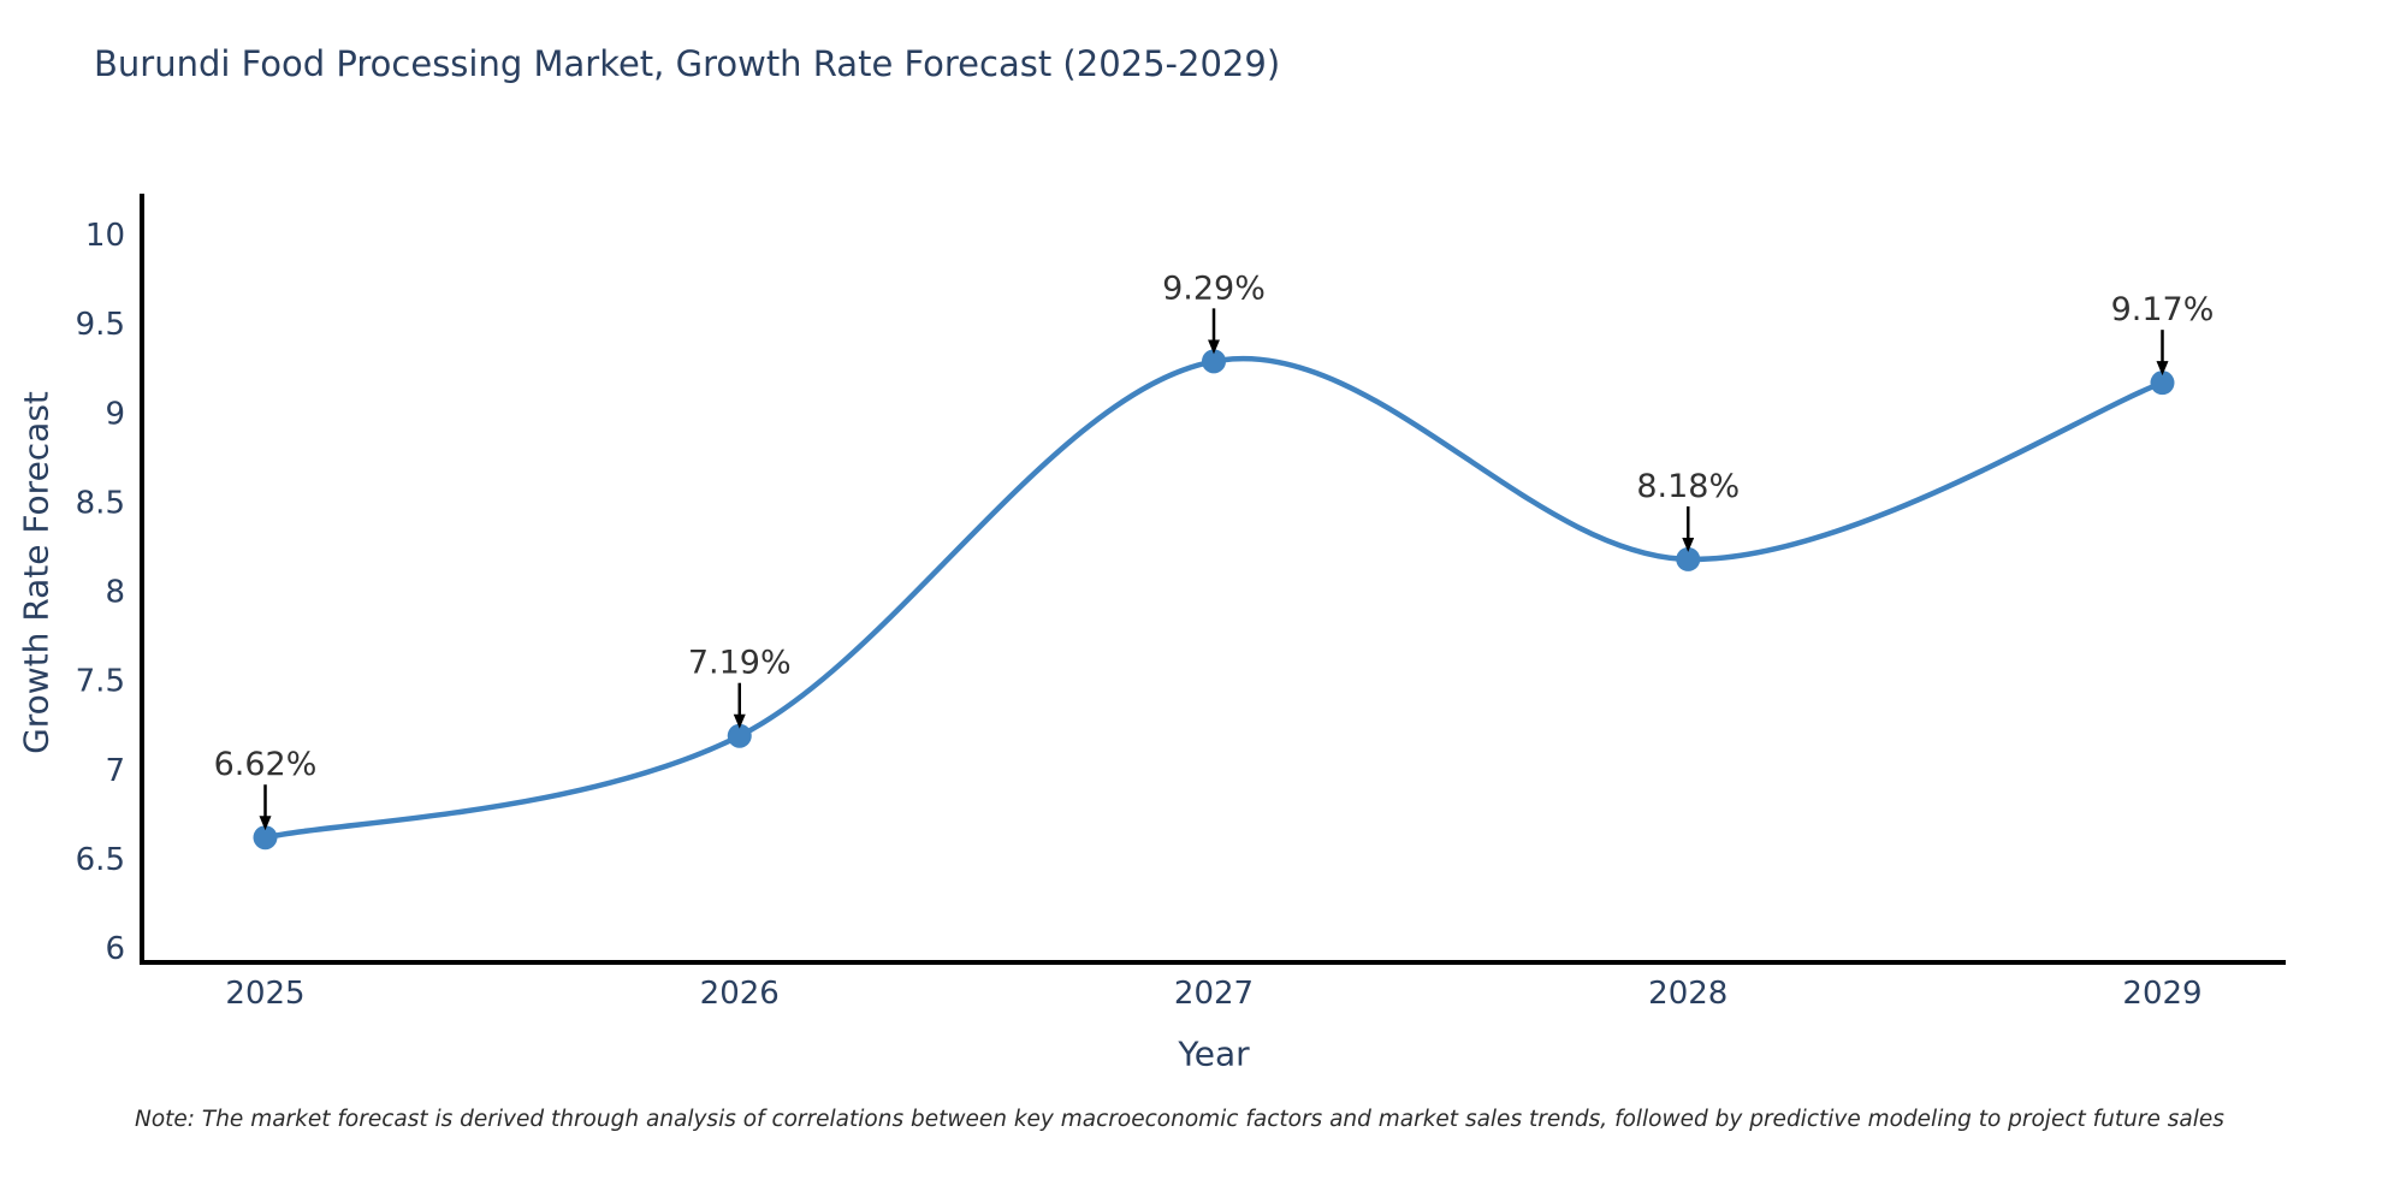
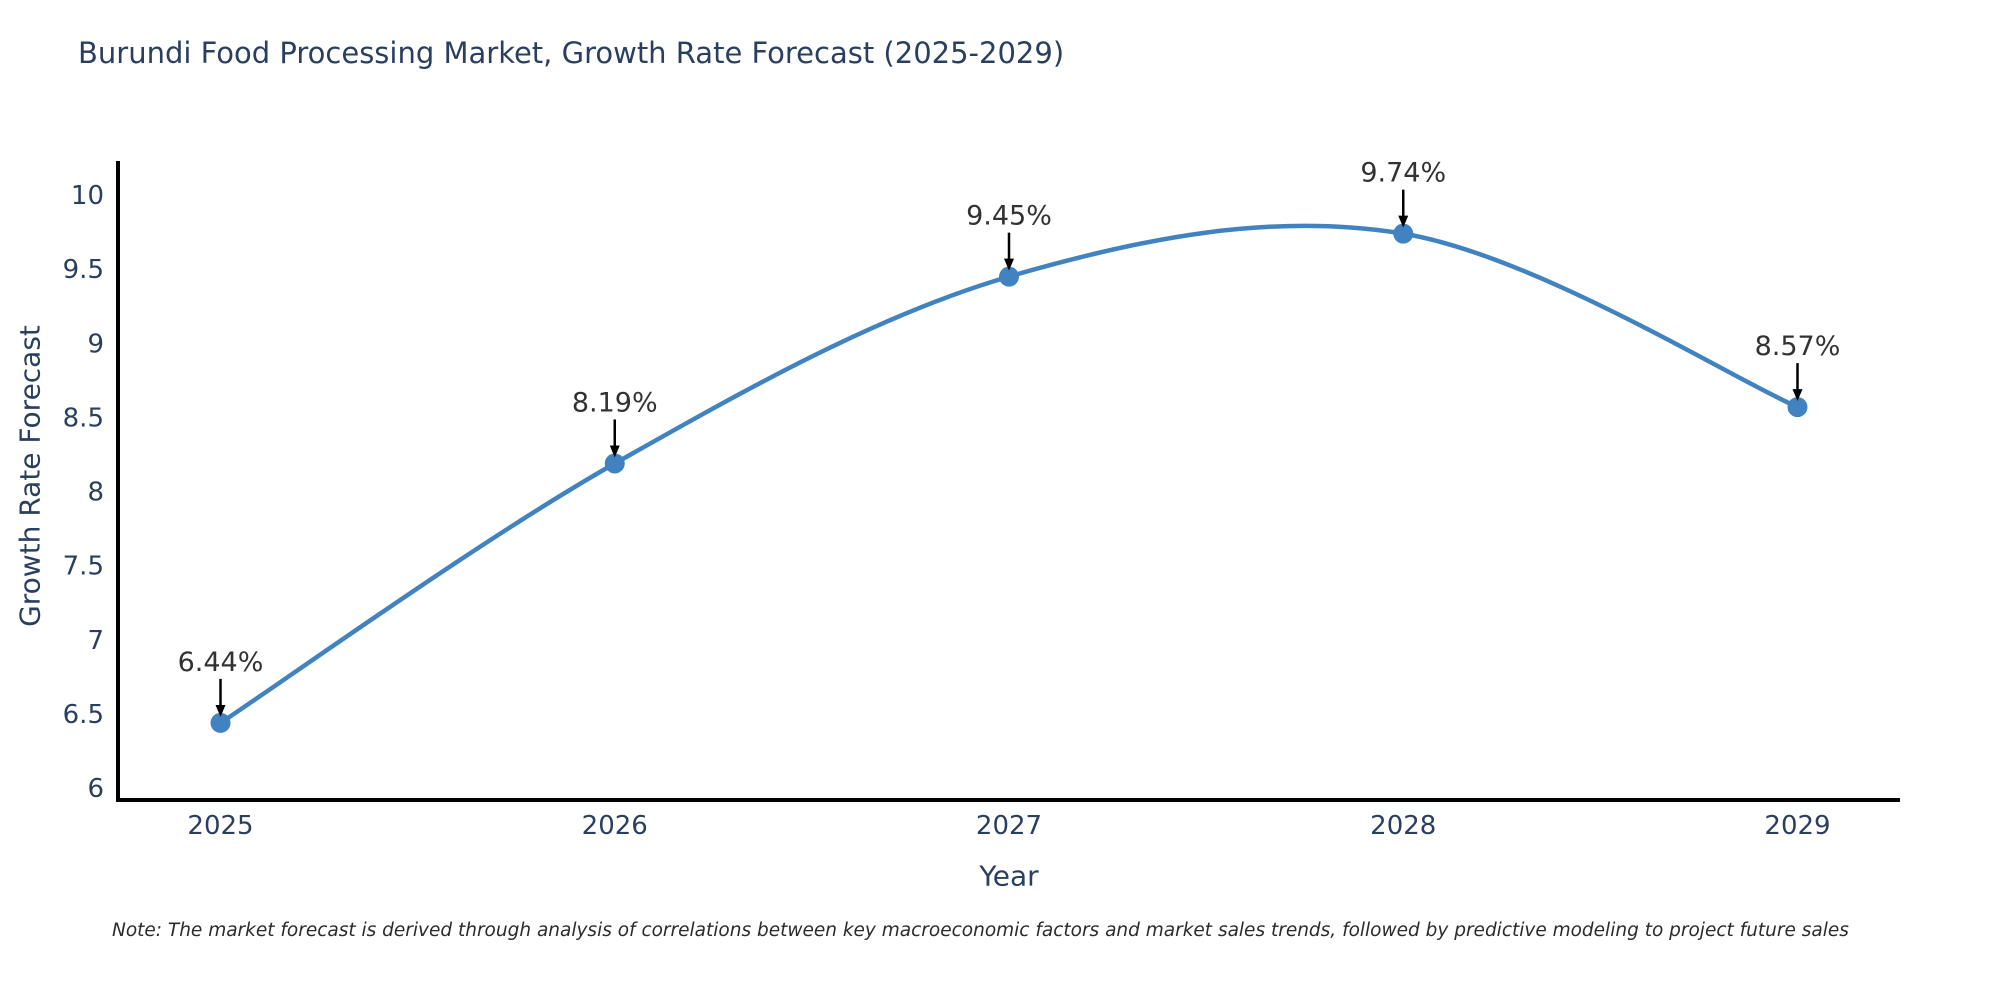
2025: 6.62% -> 6.44%
2026: 7.19% -> 8.19%
2027: 9.29% -> 9.45%
2028: 8.18% -> 9.74%
2029: 9.17% -> 8.57%
